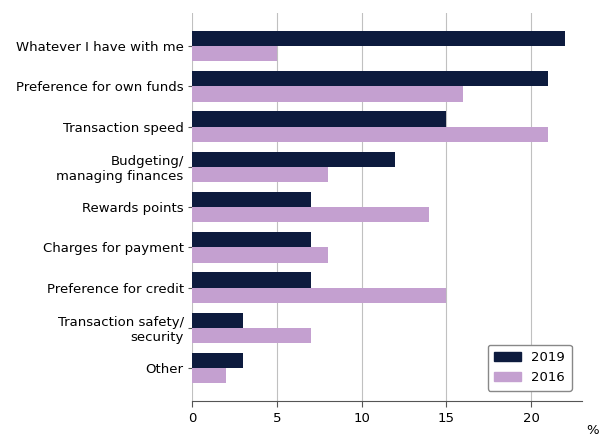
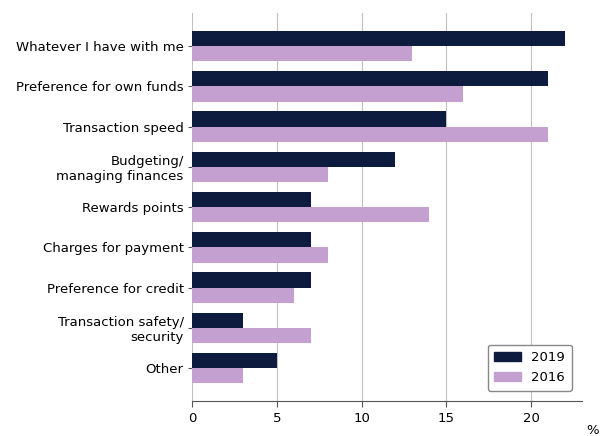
2016/Whatever I have with me: 5 -> 13
2016/Preference for credit: 15 -> 6
2019/Other: 3 -> 5
2016/Other: 2 -> 3
